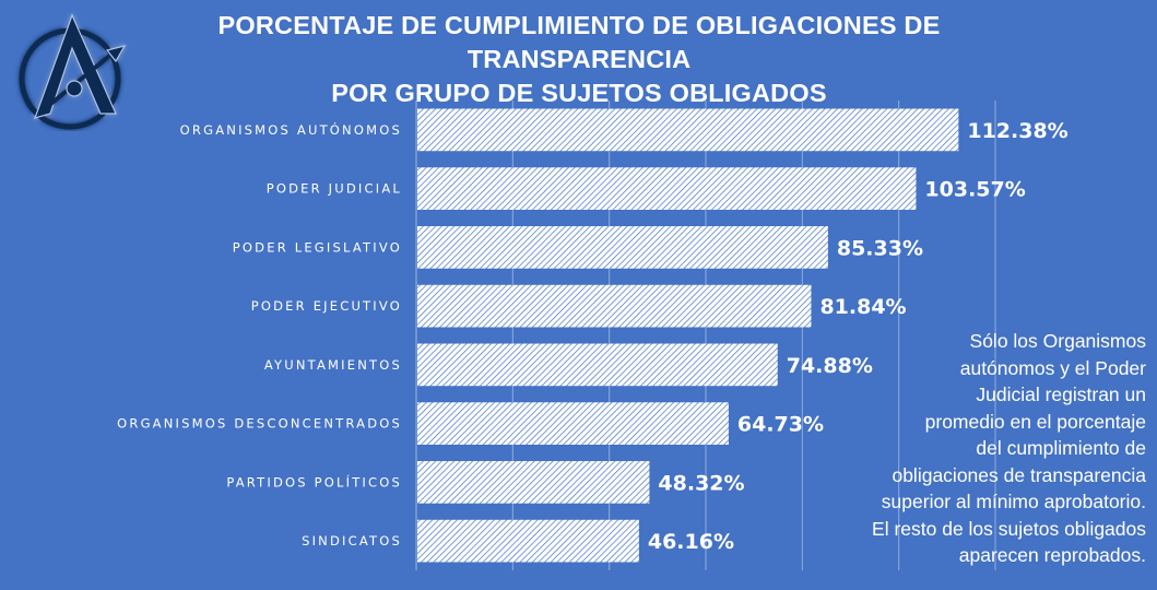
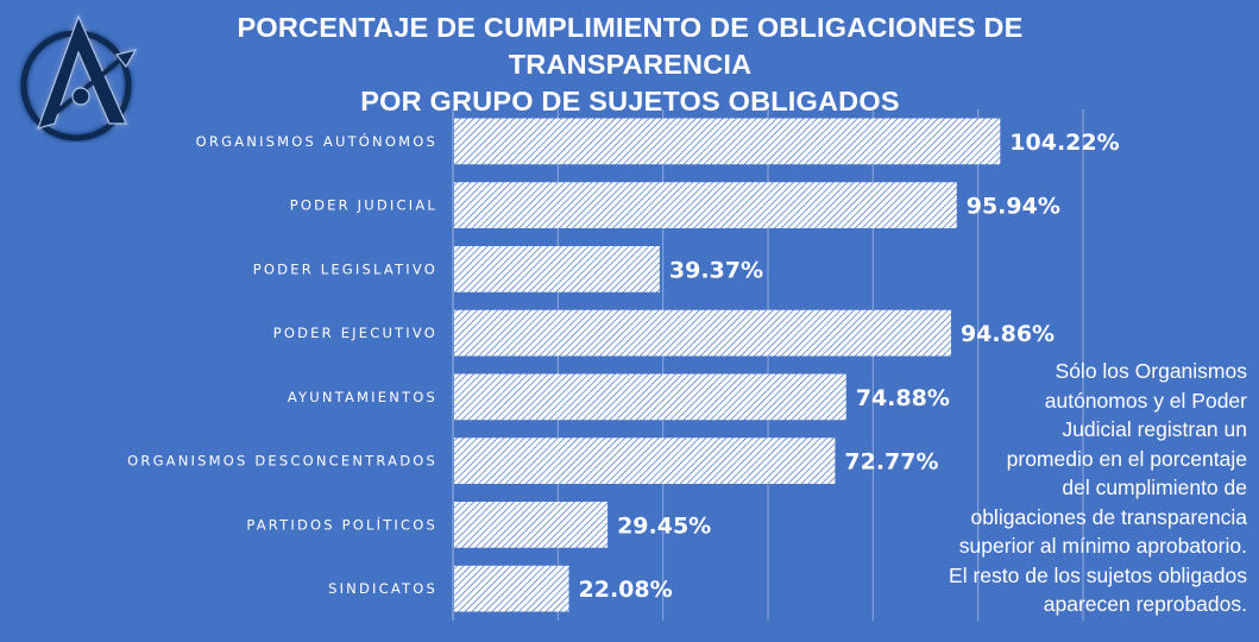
ORGANISMOS AUTÓNOMOS: 112.38% -> 104.22%
PODER JUDICIAL: 103.57% -> 95.94%
PODER LEGISLATIVO: 85.33% -> 39.37%
PODER EJECUTIVO: 81.84% -> 94.86%
ORGANISMOS DESCONCENTRADOS: 64.73% -> 72.77%
PARTIDOS POLÍTICOS: 48.32% -> 29.45%
SINDICATOS: 46.16% -> 22.08%
